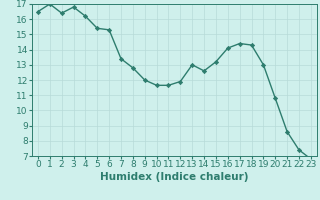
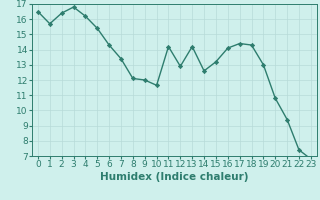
1: 17.0 -> 15.7
6: 15.3 -> 14.3
8: 12.8 -> 12.1
11: 11.7 -> 14.2
12: 11.9 -> 12.9
13: 13.0 -> 14.2
21: 8.6 -> 9.4
